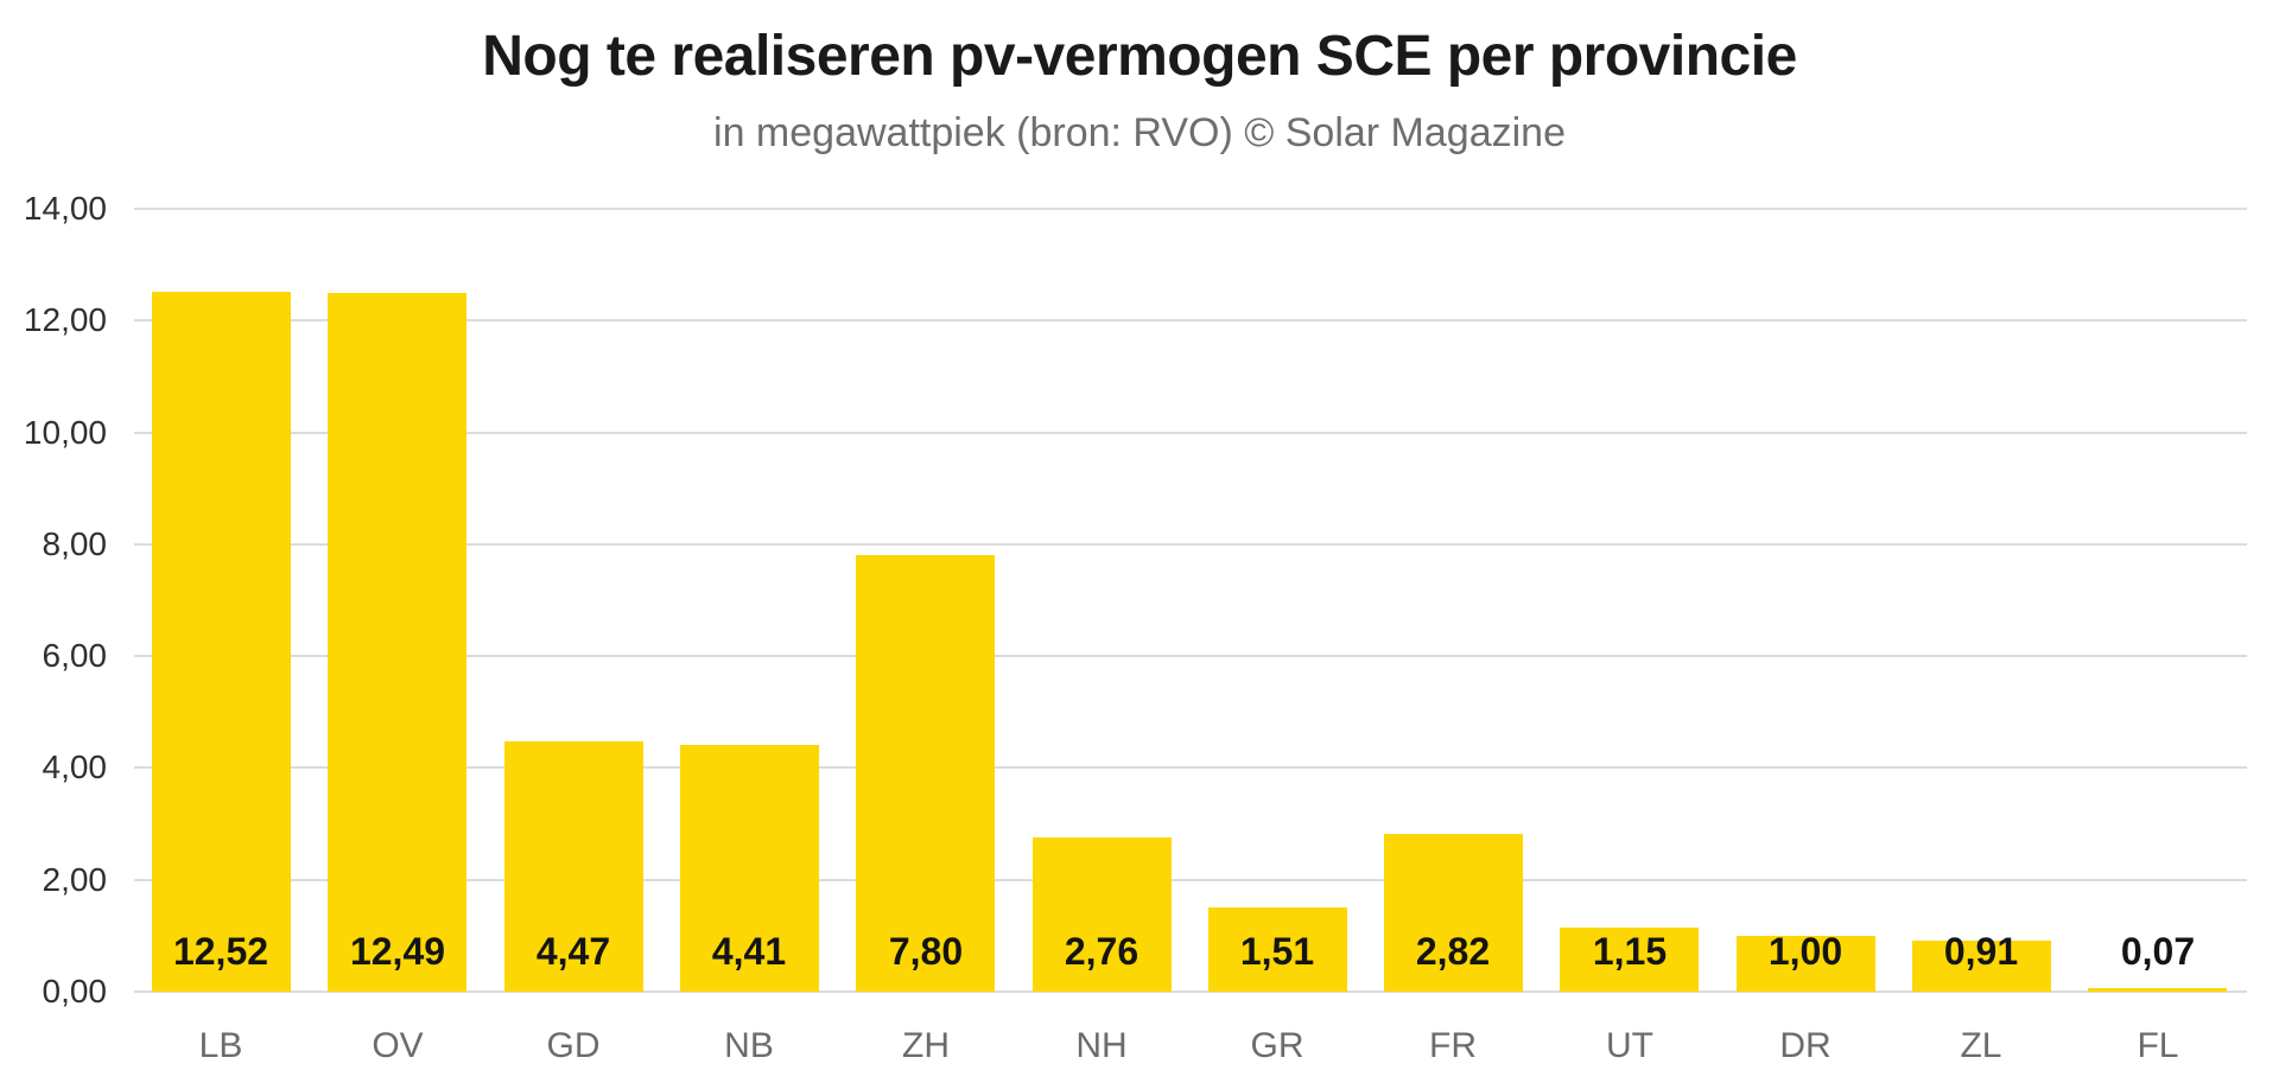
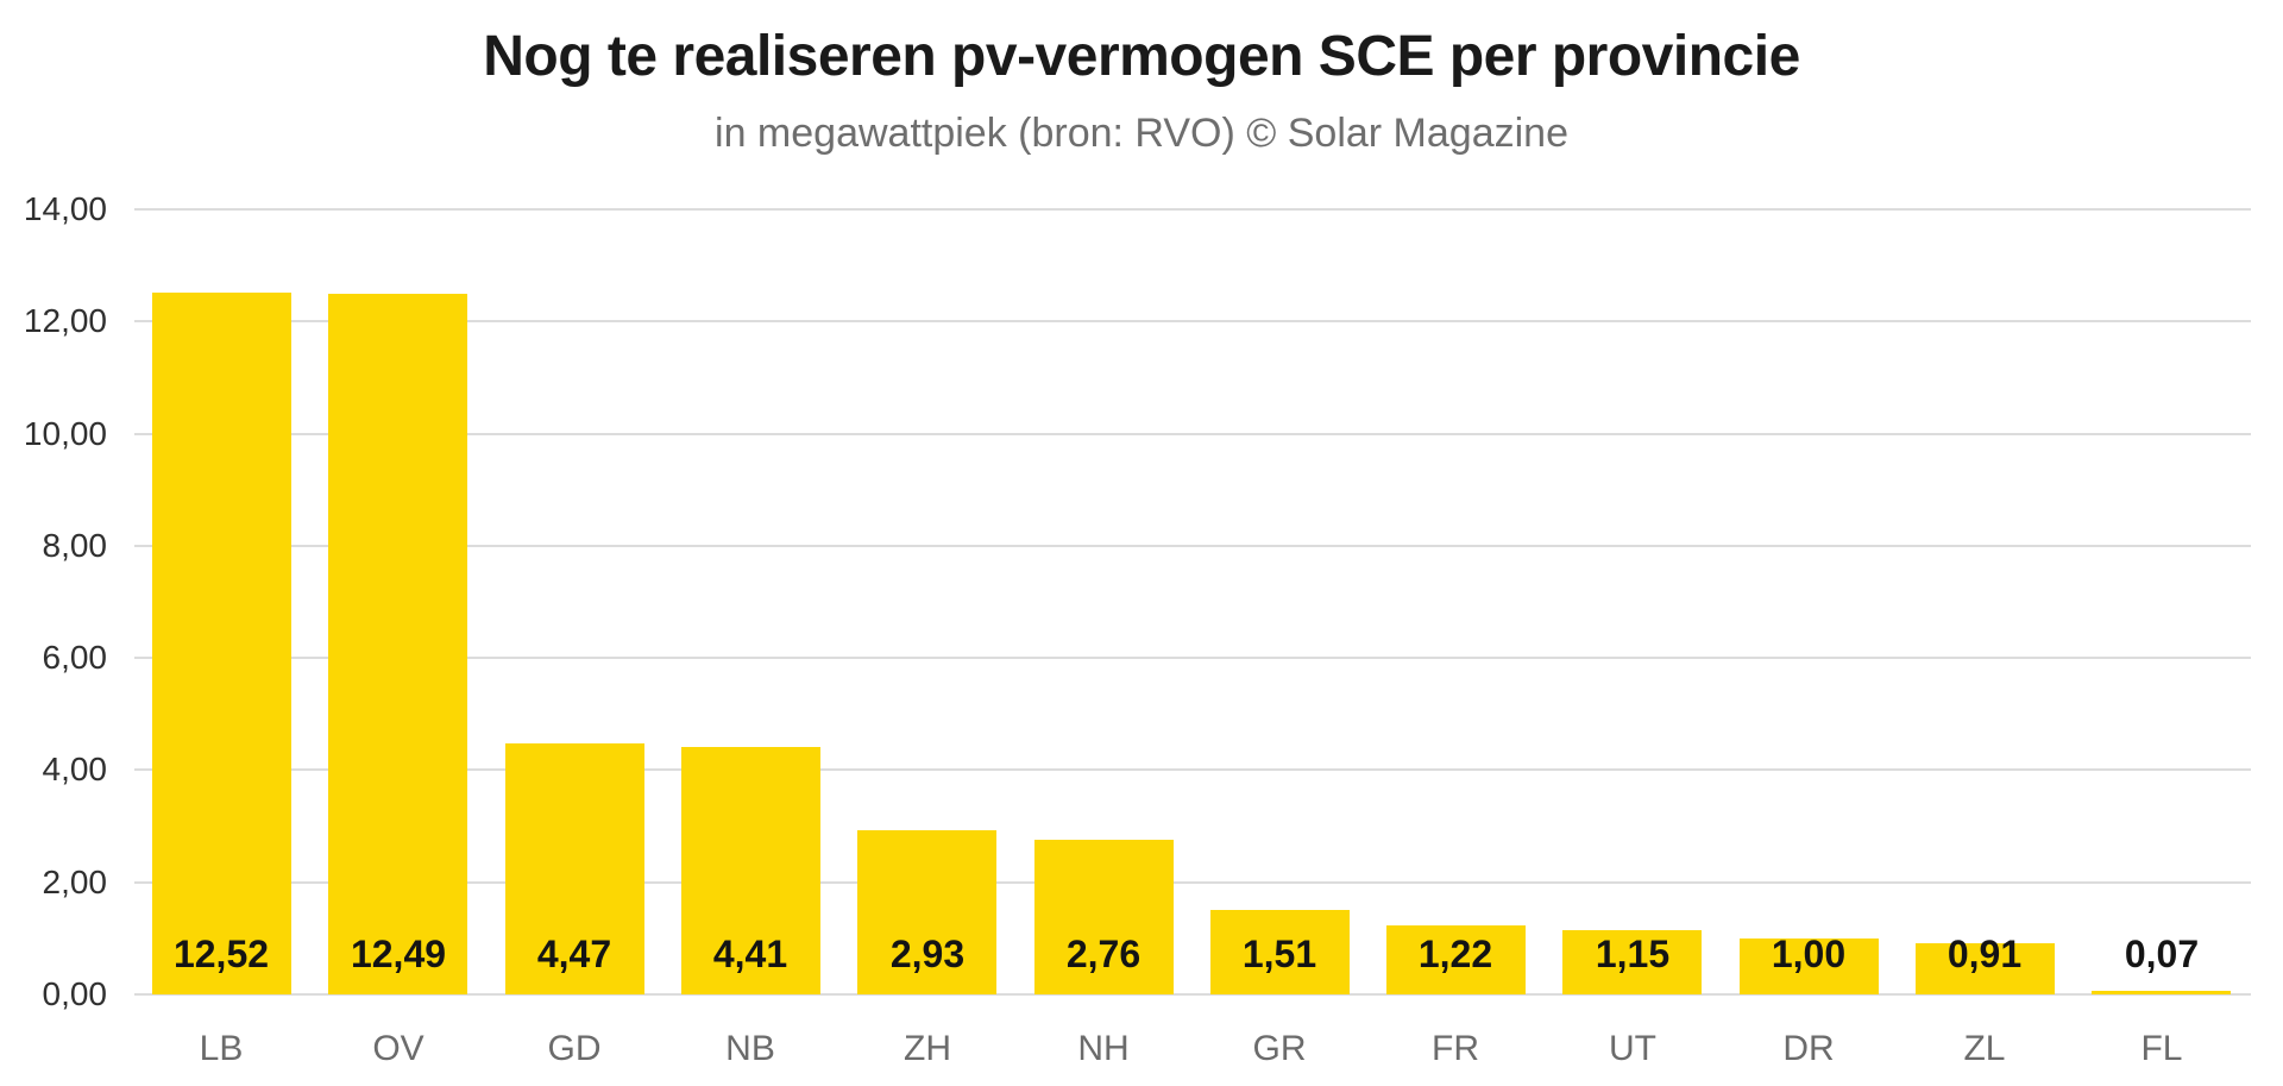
ZH: 7,80 -> 2,93
FR: 2,82 -> 1,22
